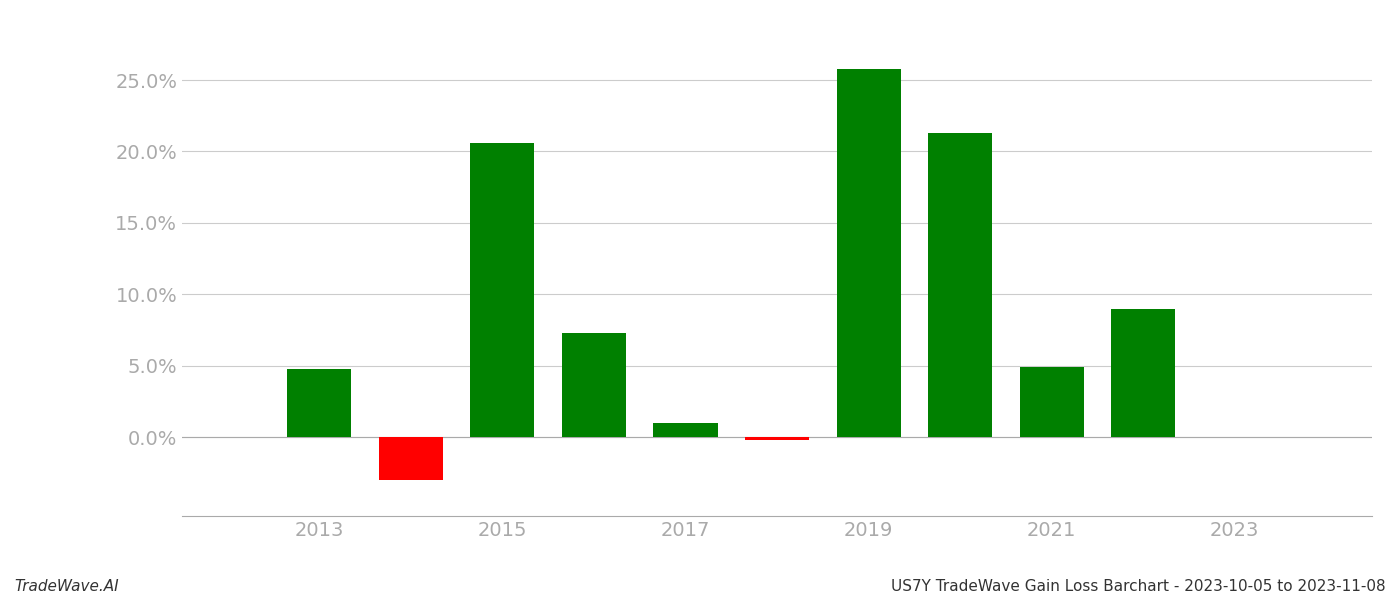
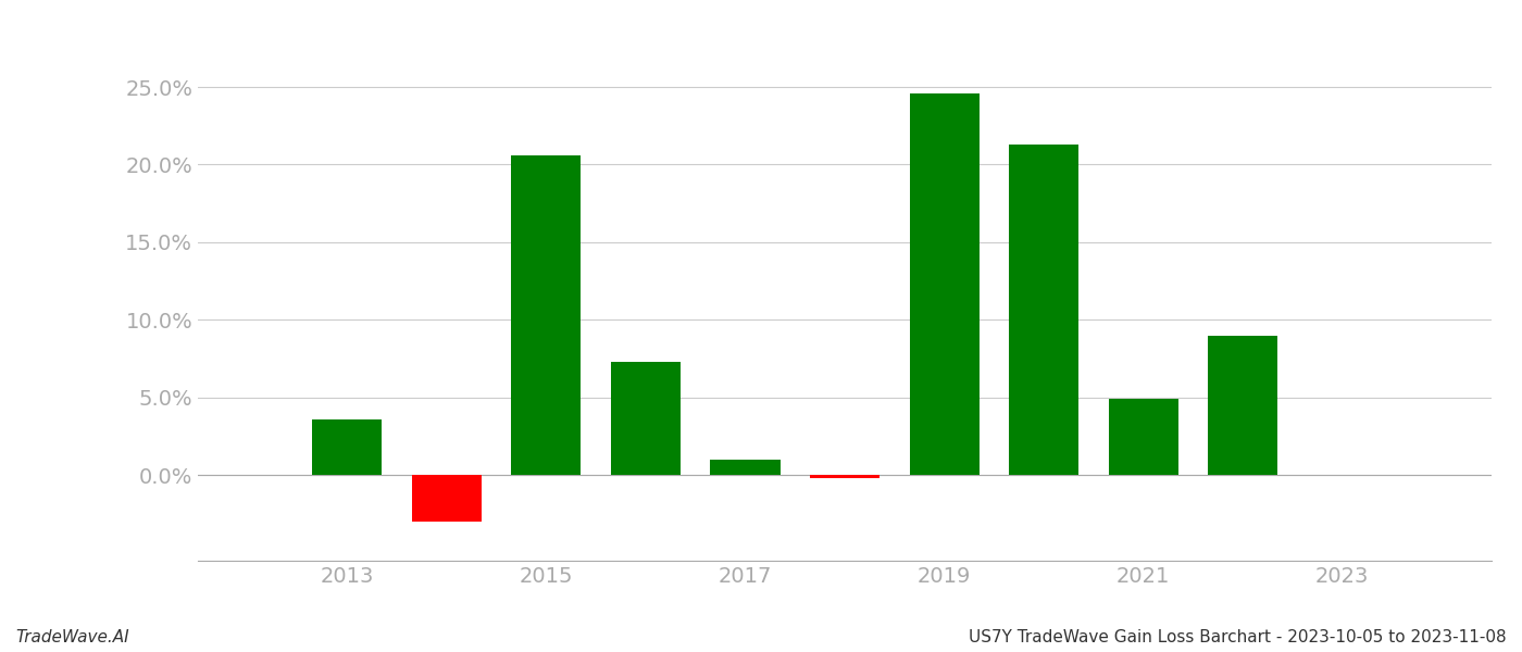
2013: 4.8% -> 3.6%
2019: 25.8% -> 24.6%
